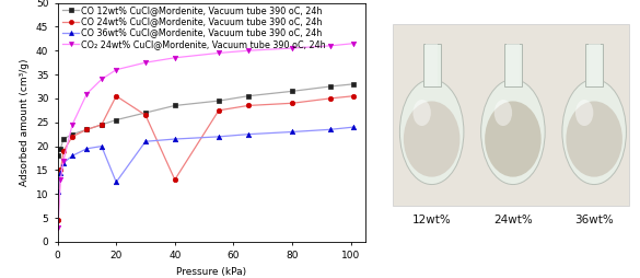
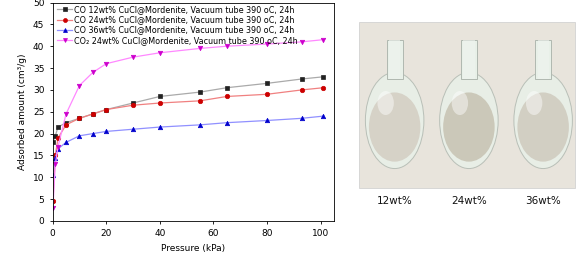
CO 24wt% CuCl@Mordenite, Vacuum tube 390 oC, 24h/20: 30.5 -> 25.5
CO 36wt% CuCl@Mordenite, Vacuum tube 390 oC, 24h/20: 12.5 -> 20.5
CO 24wt% CuCl@Mordenite, Vacuum tube 390 oC, 24h/40: 13.0 -> 27.0
